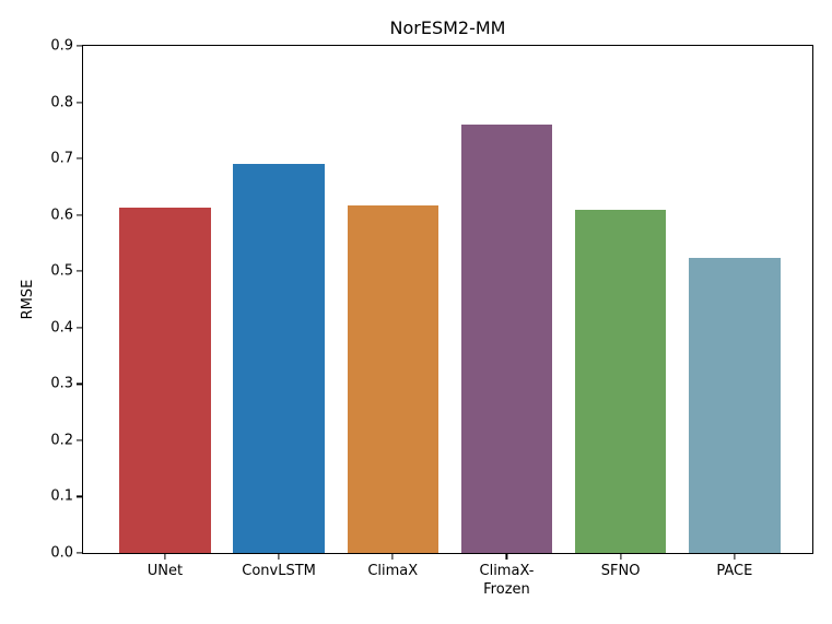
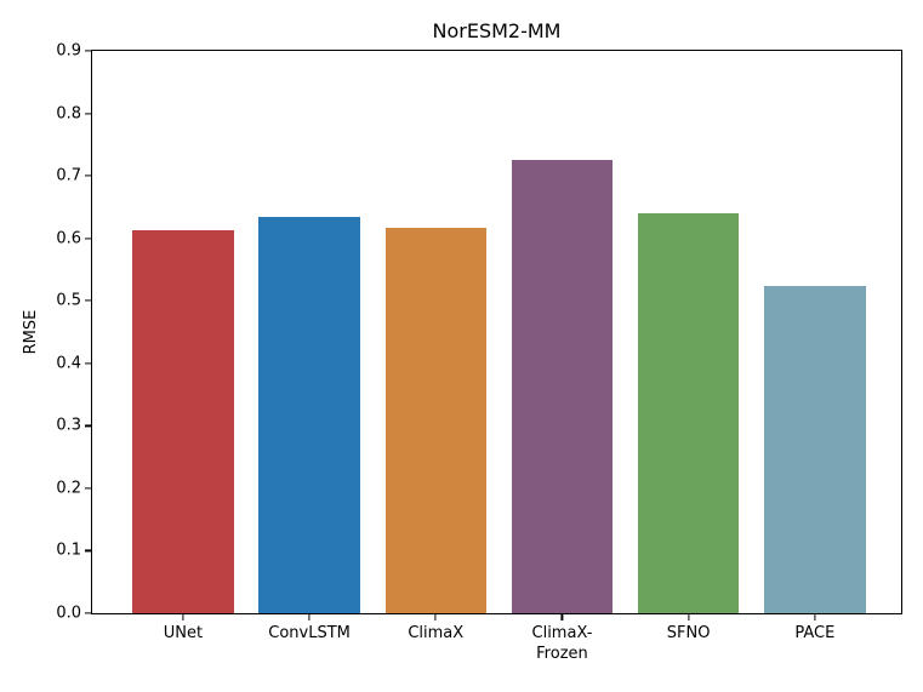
ConvLSTM: 0.69 -> 0.64
ClimaX- Frozen: 0.76 -> 0.73
SFNO: 0.61 -> 0.64
